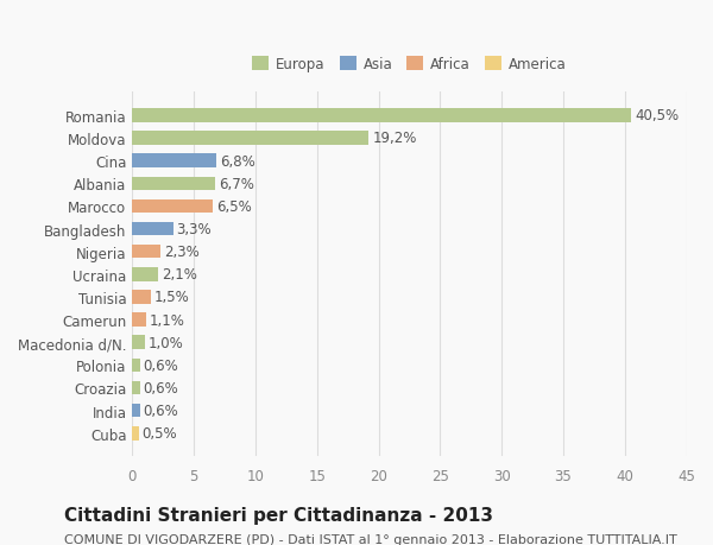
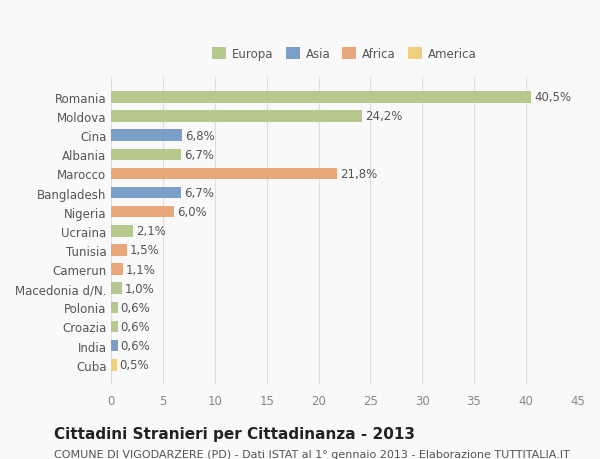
Moldova: 19,2% -> 24,2%
Marocco: 6,5% -> 21,8%
Bangladesh: 3,3% -> 6,7%
Nigeria: 2,3% -> 6,0%
